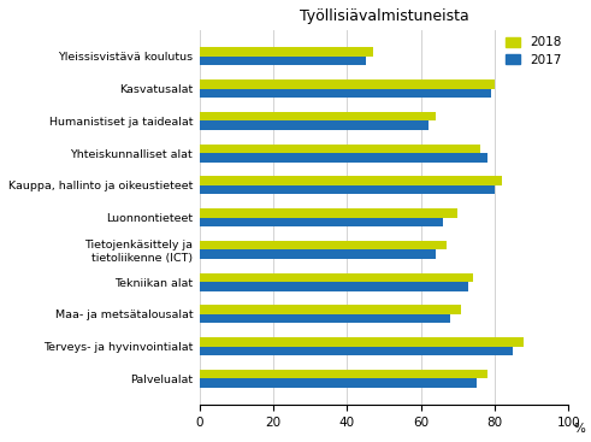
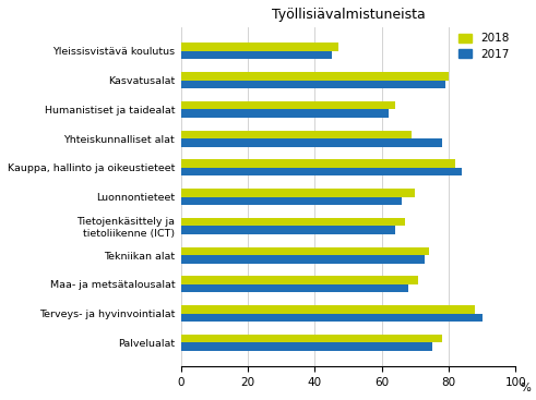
2018/Yhteiskunnalliset alat: 76 -> 69
2017/Kauppa, hallinto ja oikeustieteet: 80 -> 84
2017/Terveys- ja hyvinvointialat: 85 -> 90
